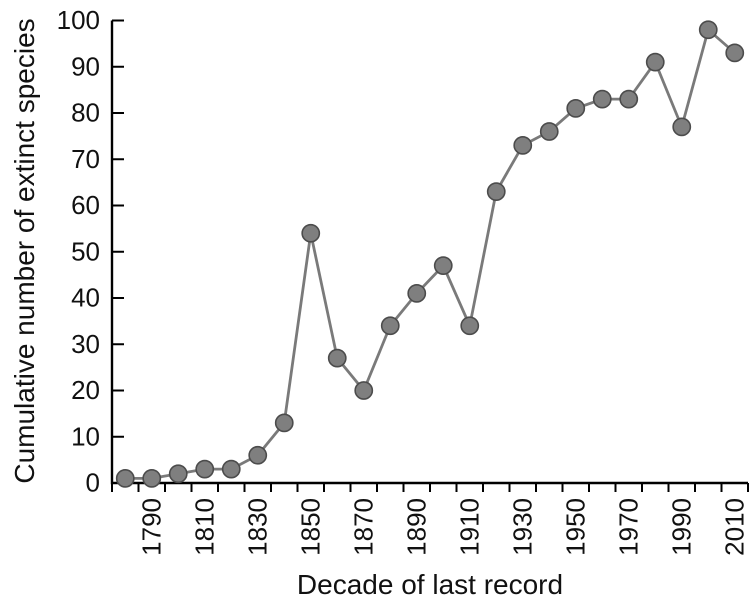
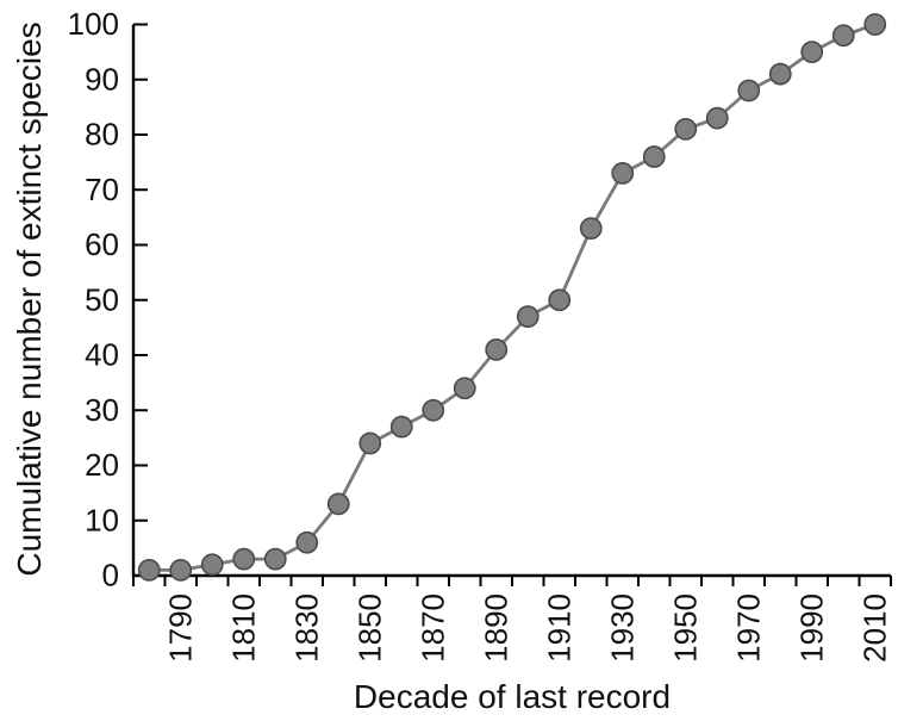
1850: 54 -> 24
1870: 20 -> 30
1910: 34 -> 50
1970: 83 -> 88
1990: 77 -> 95
2010: 93 -> 100
